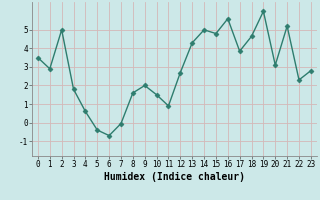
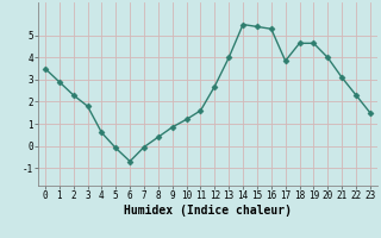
2: 5.0 -> 2.3
5: -0.4 -> -0.1
8: 1.6 -> 0.4
9: 2.0 -> 0.8
10: 1.5 -> 1.2
11: 0.9 -> 1.6
13: 4.3 -> 4.0
14: 5.0 -> 5.5
15: 4.8 -> 5.4
16: 5.6 -> 5.3
19: 6.0 -> 4.7
20: 3.1 -> 4.0
21: 5.2 -> 3.1
23: 2.8 -> 1.5
